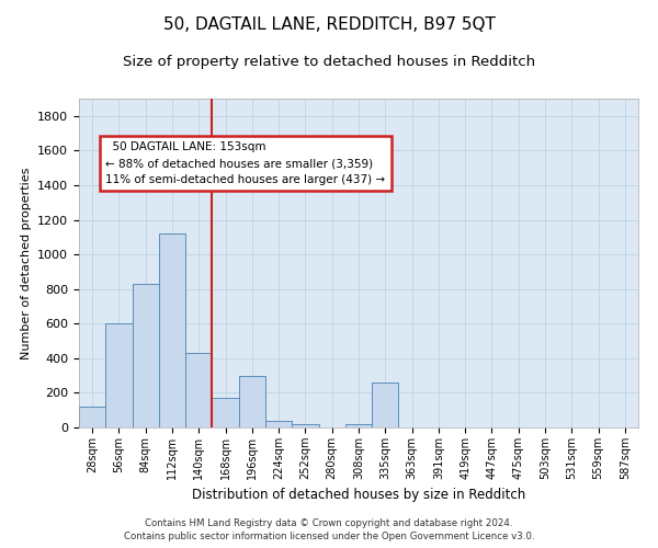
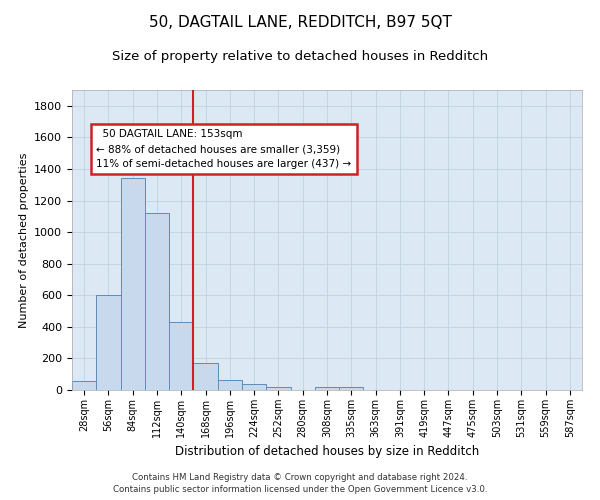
28sqm: 120 -> 60
84sqm: 830 -> 1340
196sqm: 300 -> 60
335sqm: 260 -> 20
